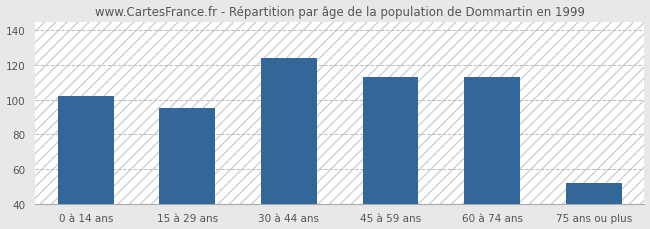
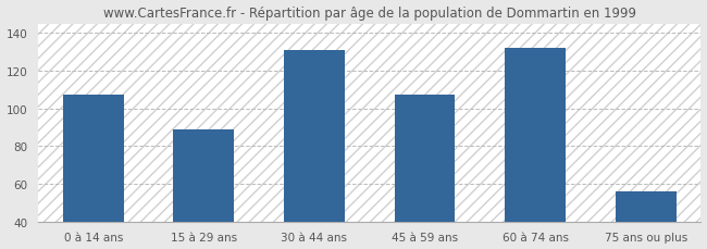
0 à 14 ans: 102 -> 107
15 à 29 ans: 95 -> 89
30 à 44 ans: 124 -> 131
45 à 59 ans: 113 -> 107
60 à 74 ans: 113 -> 132
75 ans ou plus: 52 -> 56
